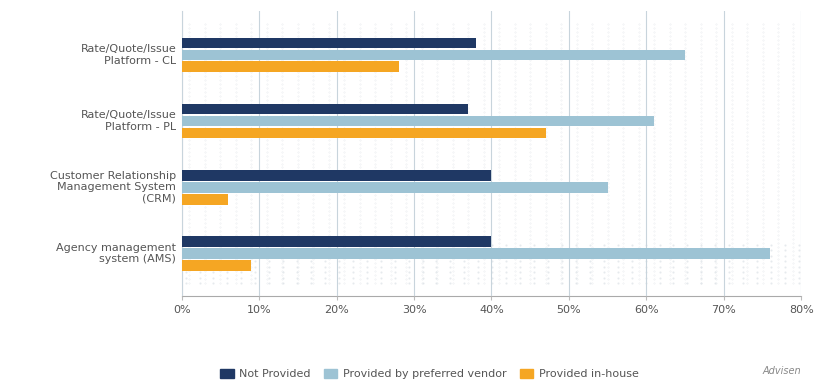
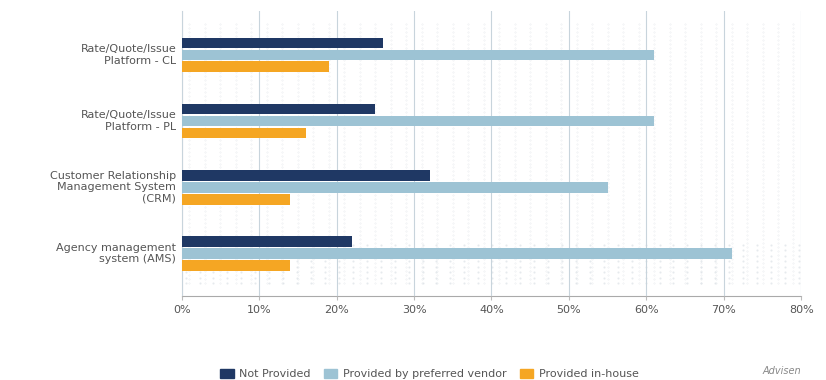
Not Provided/Rate/Quote/Issue Platform - CL: 38% -> 26%
Provided by preferred vendor/Rate/Quote/Issue Platform - CL: 65% -> 61%
Provided in-house/Rate/Quote/Issue Platform - CL: 28% -> 19%
Not Provided/Rate/Quote/Issue Platform - PL: 37% -> 25%
Provided in-house/Rate/Quote/Issue Platform - PL: 47% -> 16%
Not Provided/Customer Relationship Management System (CRM): 40% -> 32%
Provided in-house/Customer Relationship Management System (CRM): 6% -> 14%
Not Provided/Agency management system (AMS): 40% -> 22%
Provided by preferred vendor/Agency management system (AMS): 76% -> 71%
Provided in-house/Agency management system (AMS): 9% -> 14%
